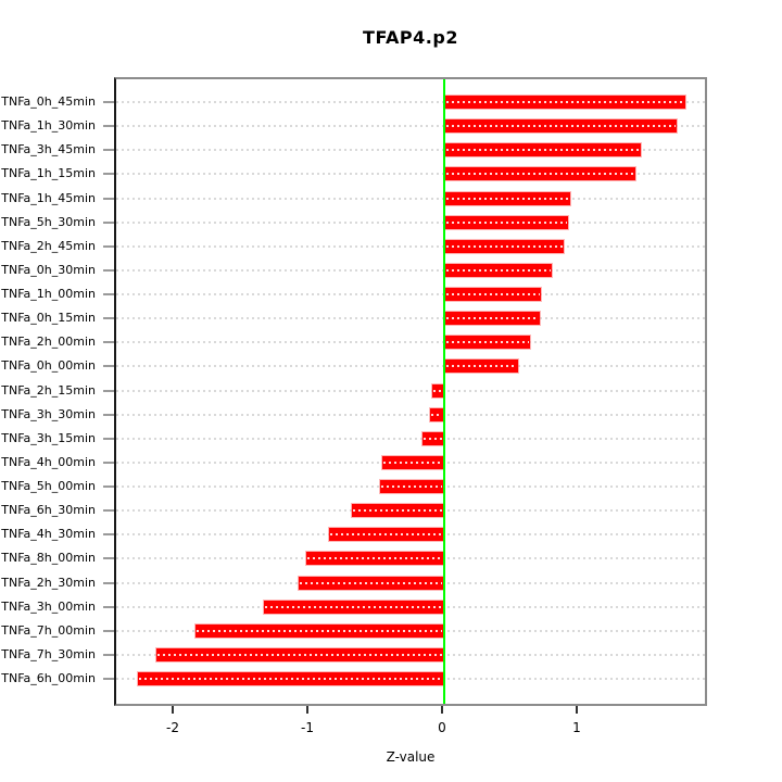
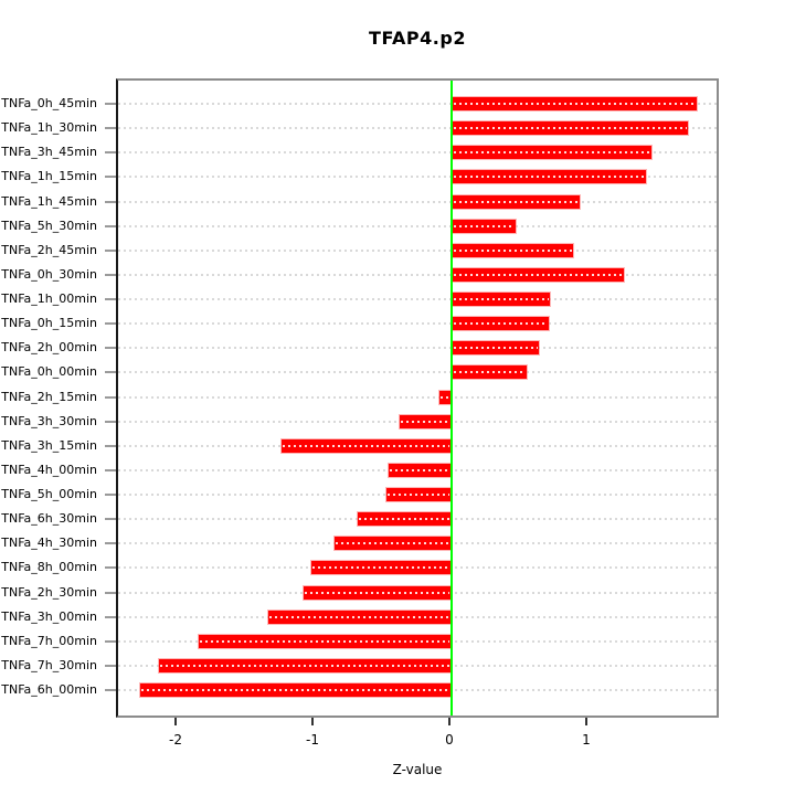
TNFa_5h_30min: 0.91 -> 0.46
TNFa_0h_30min: 0.79 -> 1.25
TNFa_3h_30min: -0.10 -> -0.37
TNFa_3h_15min: -0.15 -> -1.23
